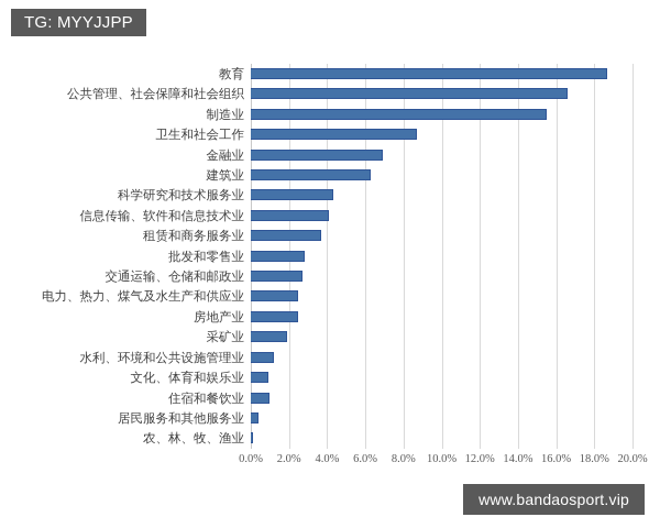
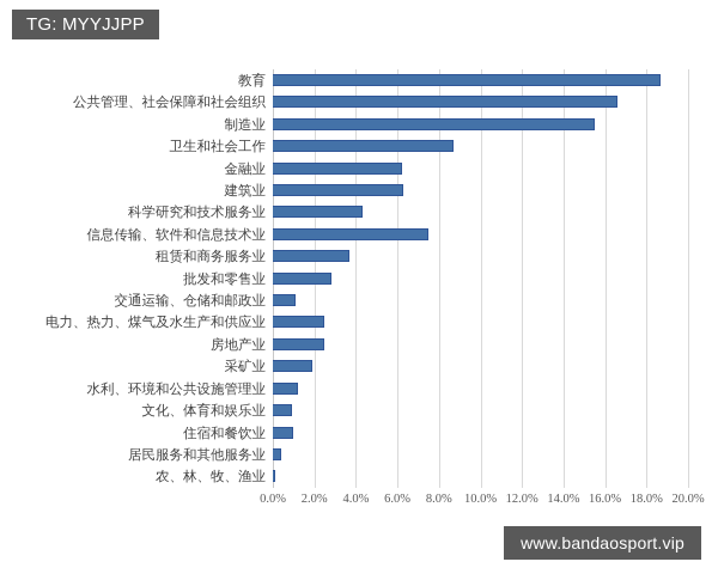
金融业: 6.9% -> 6.2%
信息传输、软件和信息技术业: 4.1% -> 7.5%
交通运输、仓储和邮政业: 2.7% -> 1.1%
